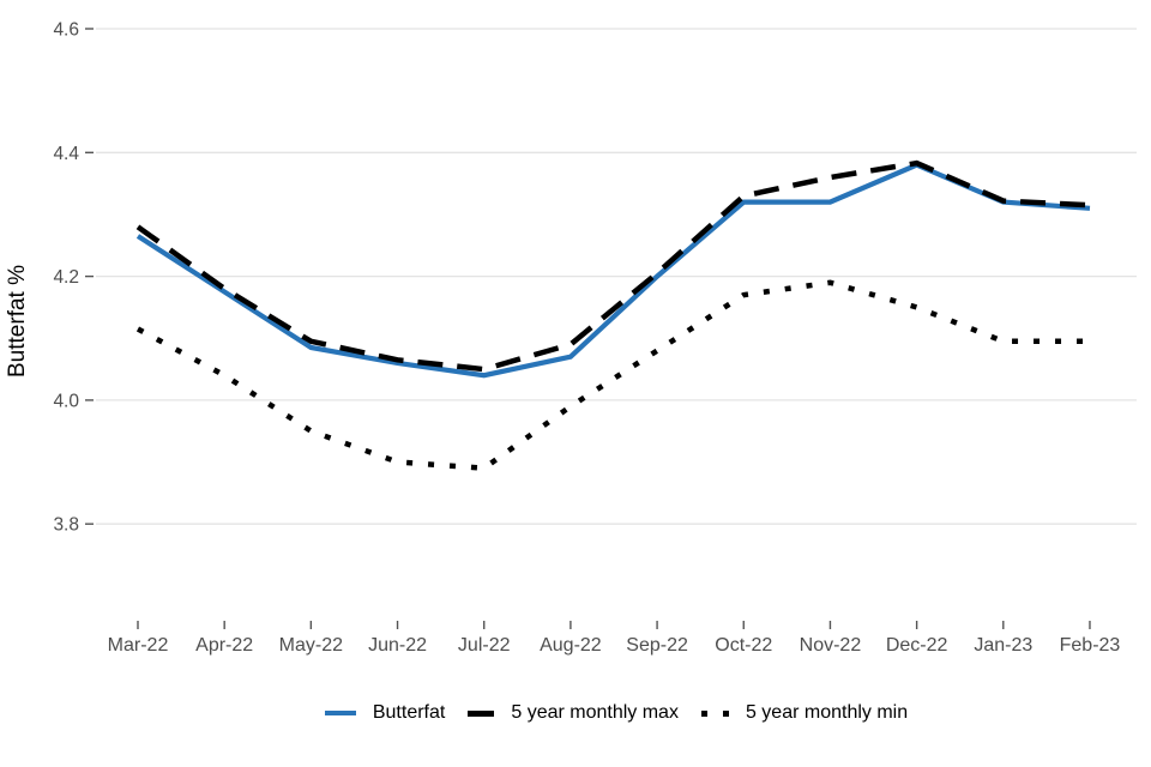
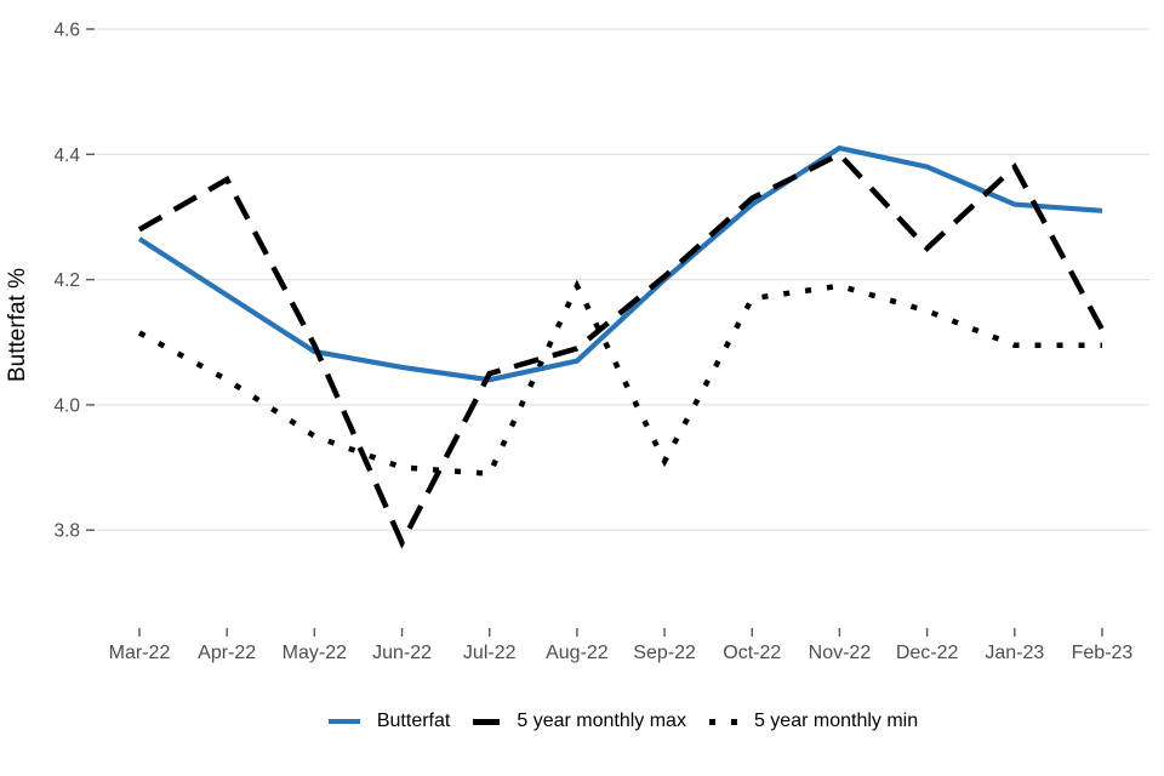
5 year monthly max/Apr-22: 4.18 -> 4.36
5 year monthly max/Jun-22: 4.07 -> 3.78
5 year monthly min/Aug-22: 3.99 -> 4.19
5 year monthly min/Sep-22: 4.08 -> 3.91
Butterfat/Nov-22: 4.32 -> 4.41
5 year monthly max/Nov-22: 4.36 -> 4.40
5 year monthly max/Dec-22: 4.38 -> 4.25
5 year monthly max/Jan-23: 4.32 -> 4.38
5 year monthly max/Feb-23: 4.32 -> 4.12
